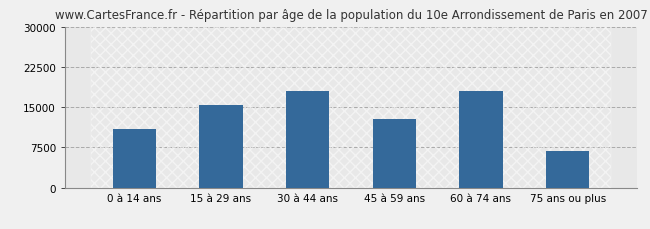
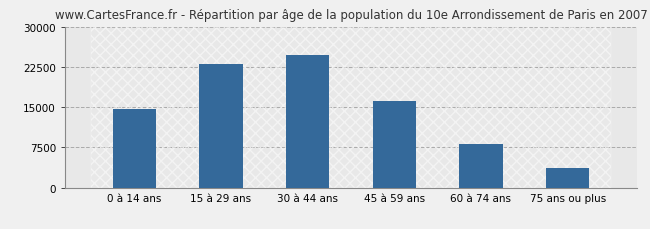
0 à 14 ans: 11000 -> 14600
15 à 29 ans: 15400 -> 23000
30 à 44 ans: 18000 -> 24700
45 à 59 ans: 12800 -> 16100
60 à 74 ans: 18000 -> 8100
75 ans ou plus: 6800 -> 3700
